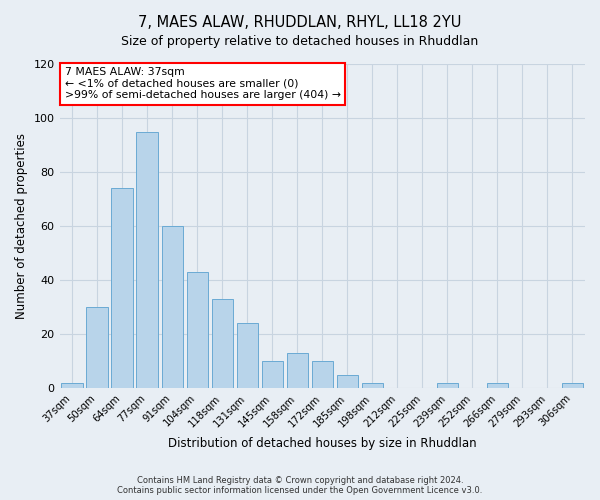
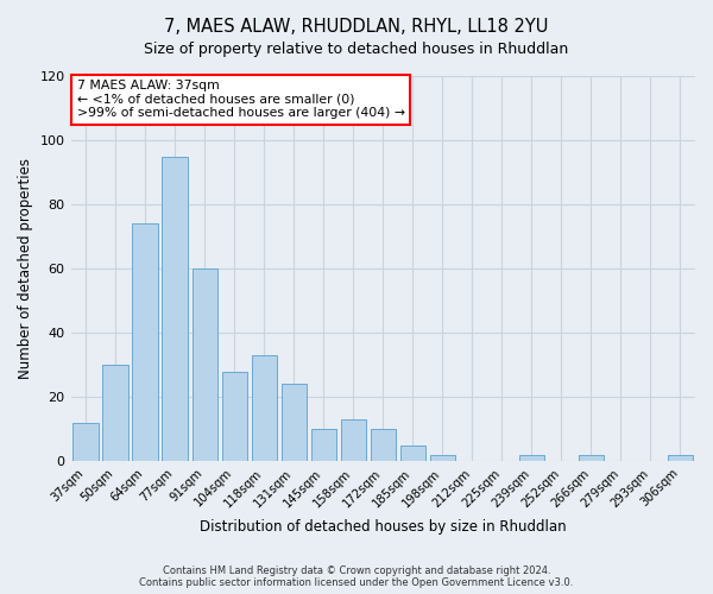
37sqm: 2 -> 12
104sqm: 43 -> 28
